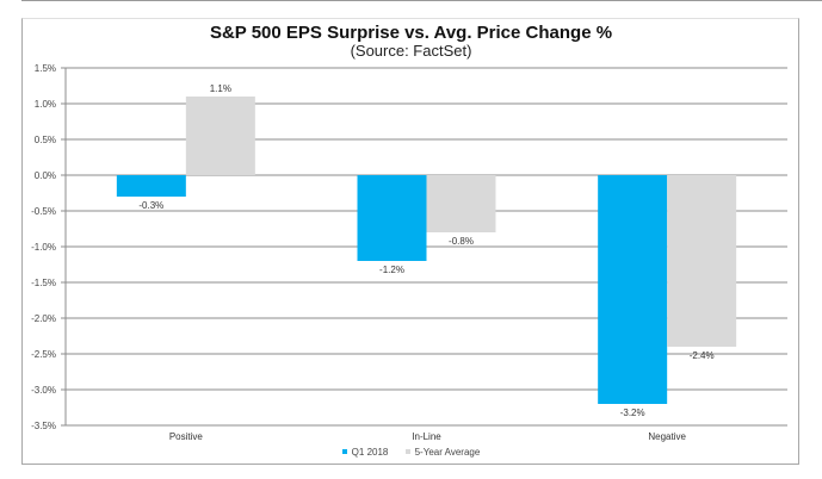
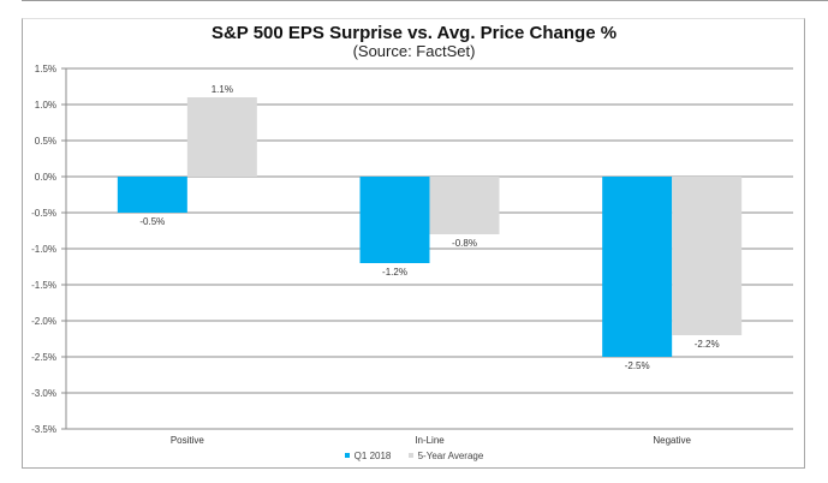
Q1 2018/Positive: -0.3% -> -0.5%
Q1 2018/Negative: -3.2% -> -2.5%
5-Year Average/Negative: -2.4% -> -2.2%
